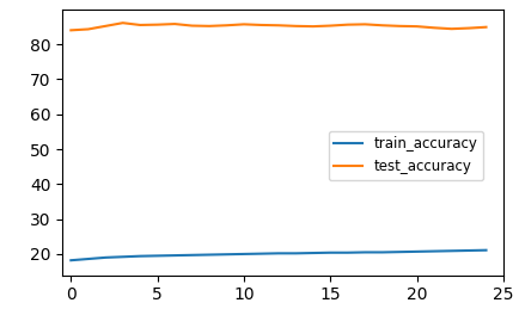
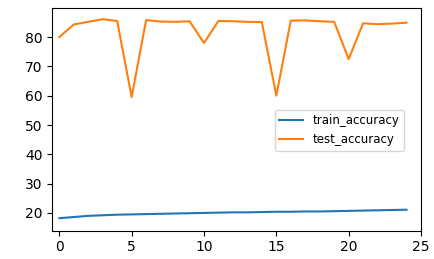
test_accuracy/0: 84.0 -> 80.0
test_accuracy/5: 85.6 -> 59.5
test_accuracy/10: 85.7 -> 78.0
test_accuracy/15: 85.3 -> 60.0
test_accuracy/20: 85.1 -> 72.5
